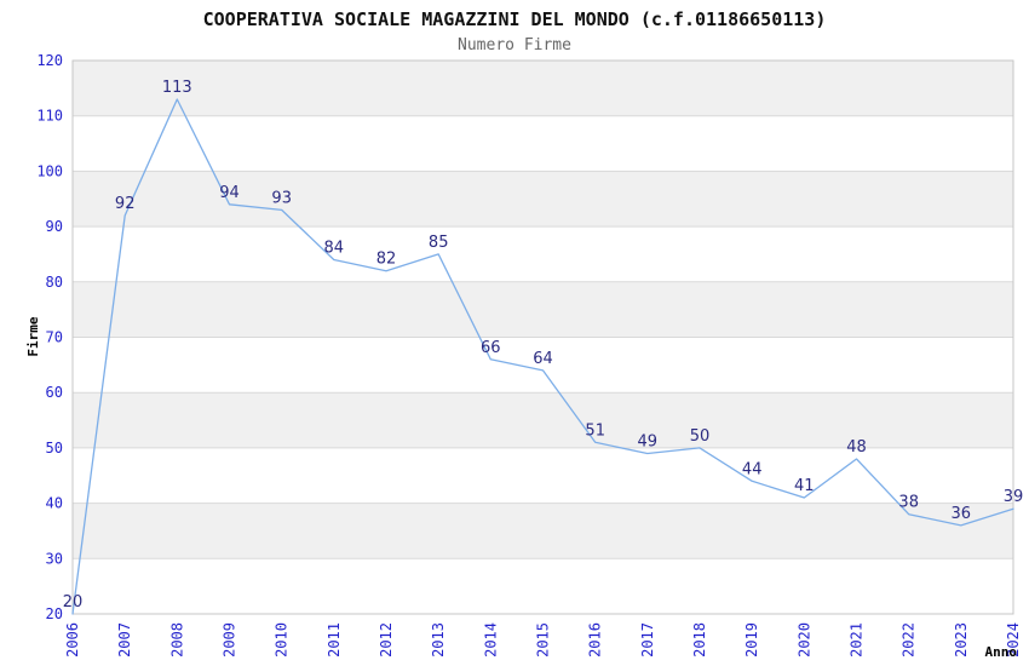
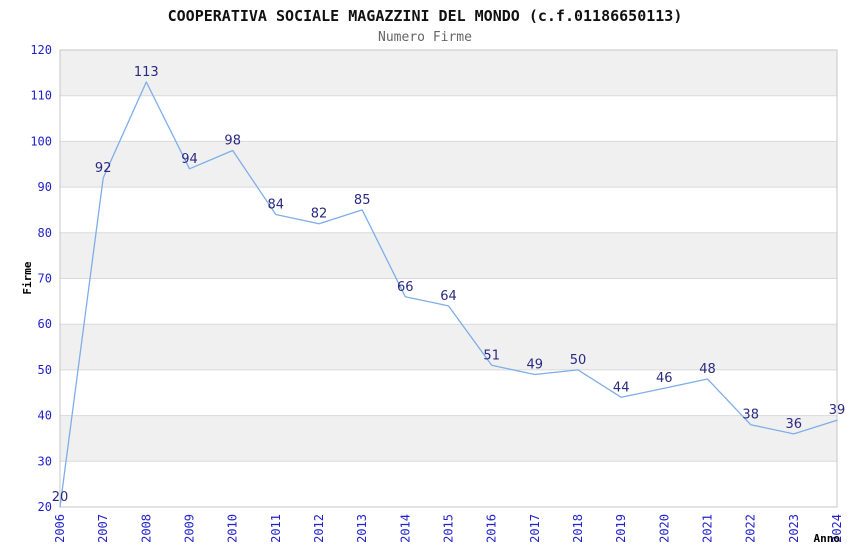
2010: 93 -> 98
2020: 41 -> 46
